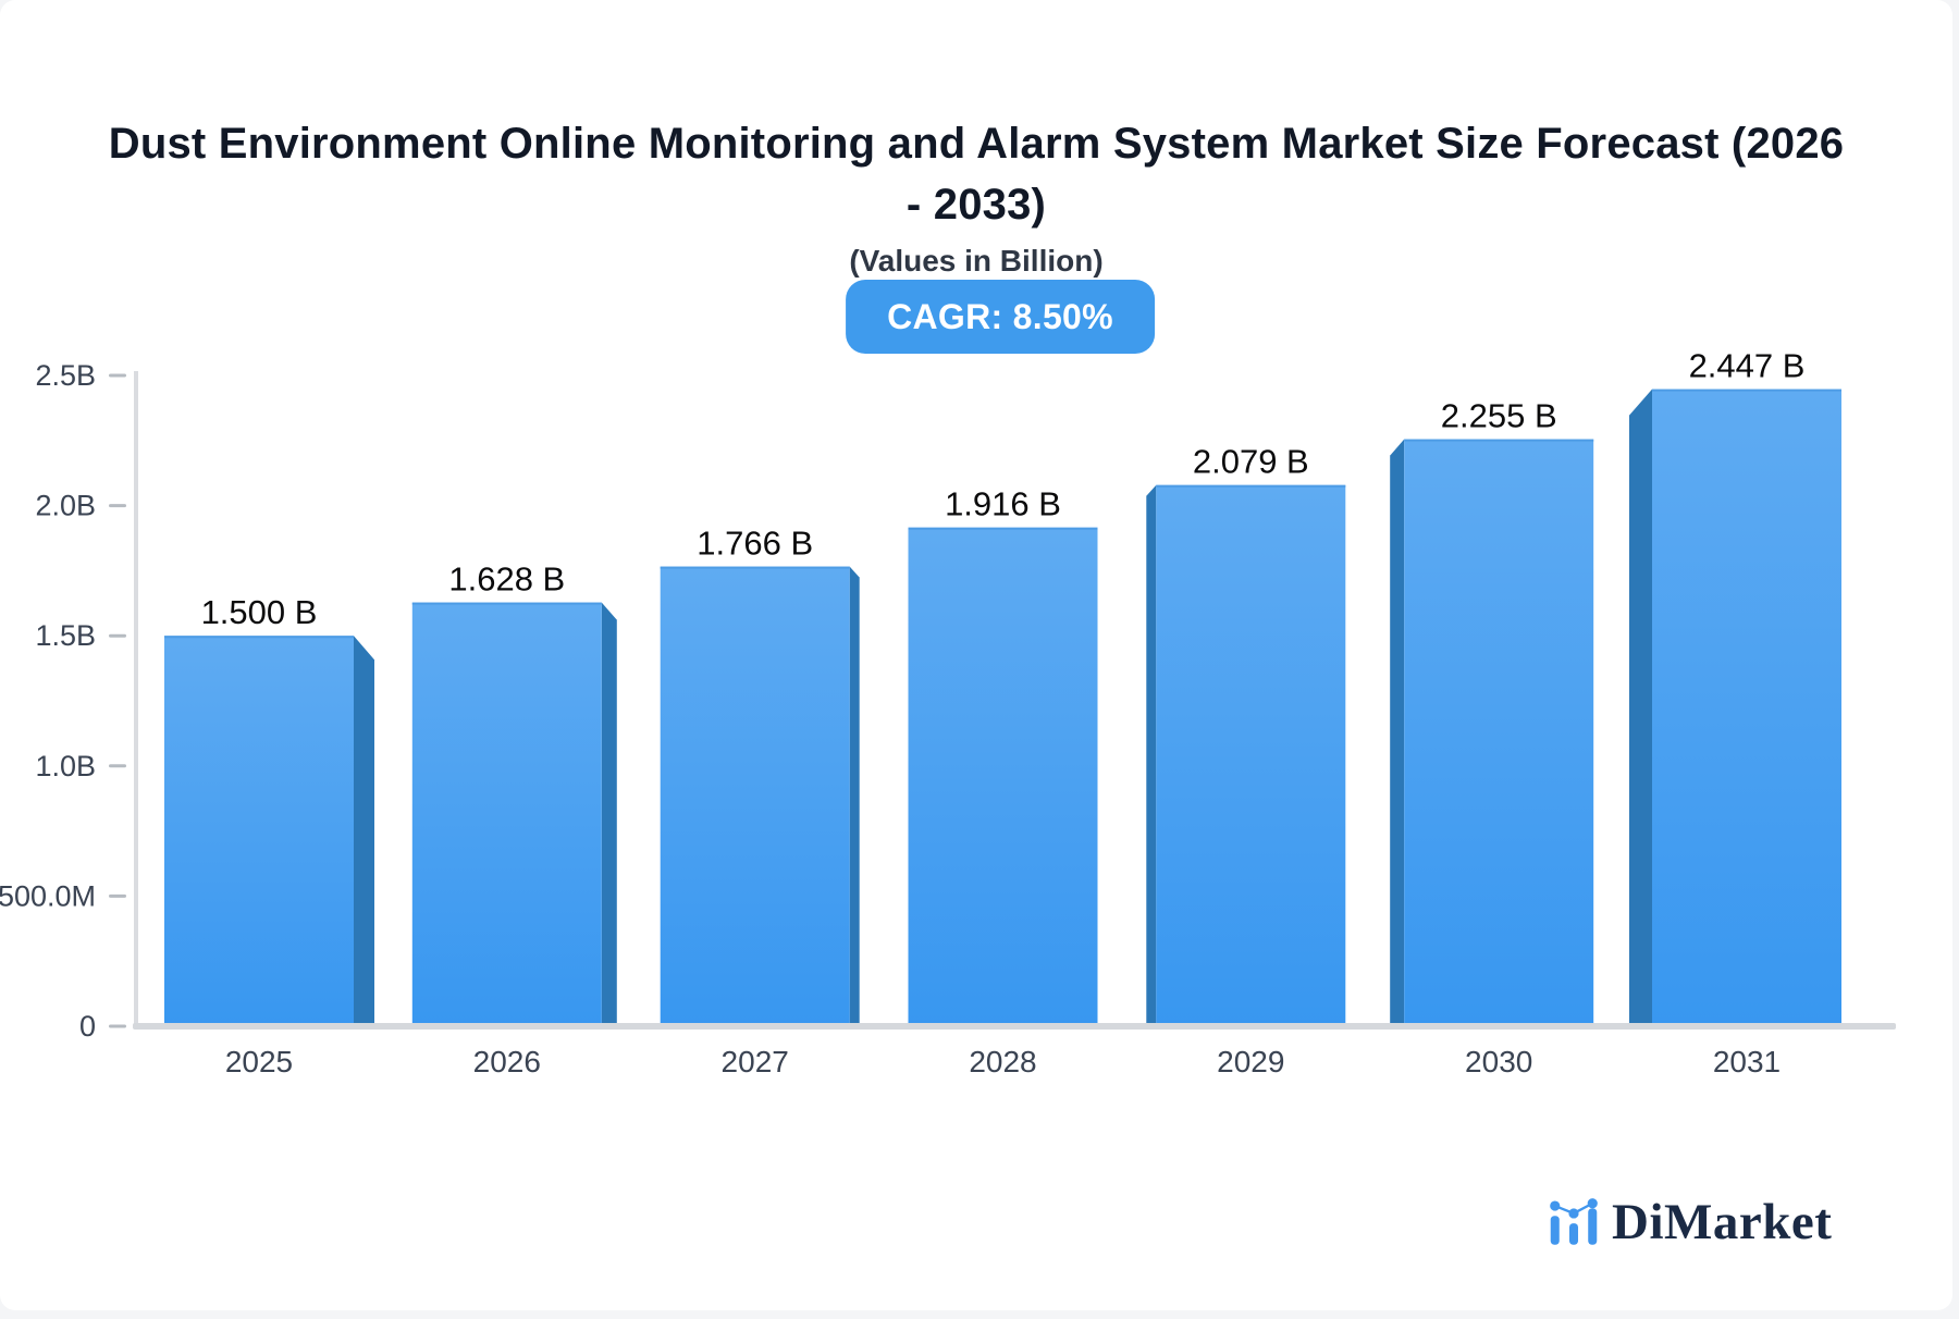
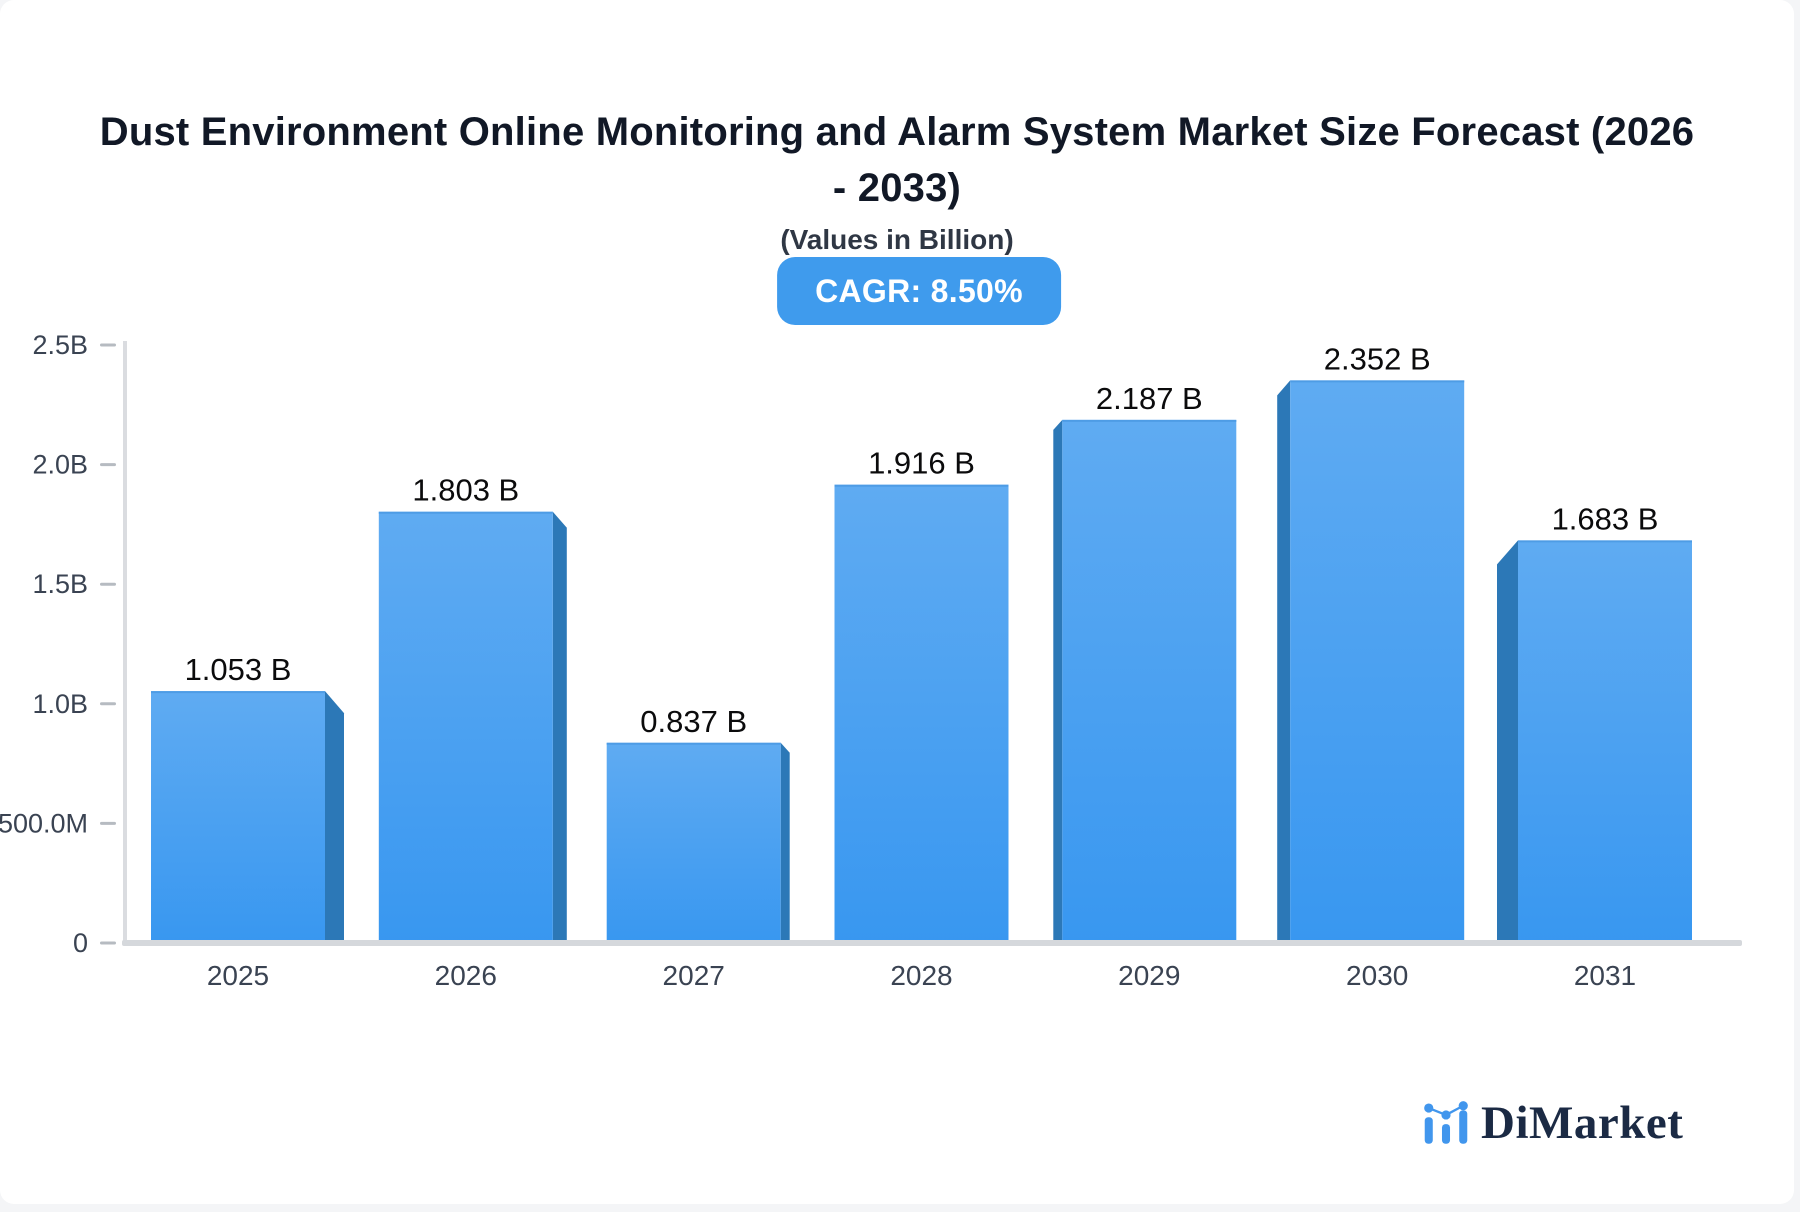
2025: 1.500 -> 1.053
2026: 1.628 -> 1.803
2027: 1.766 -> 0.837
2029: 2.079 -> 2.187
2030: 2.255 -> 2.352
2031: 2.447 -> 1.683
